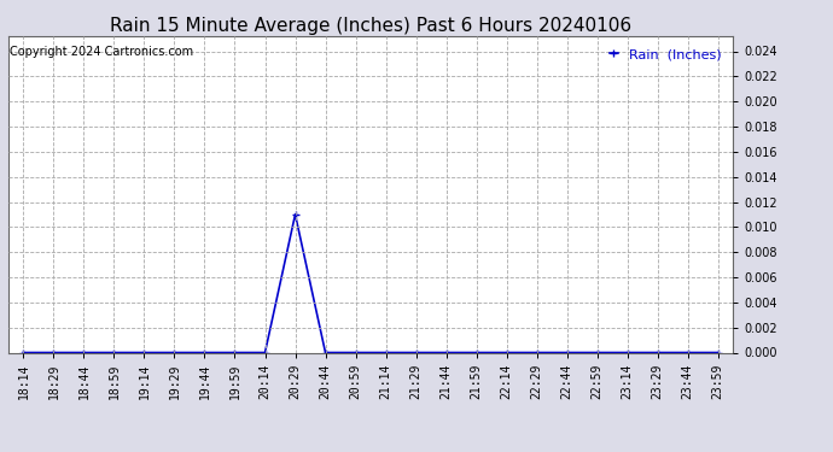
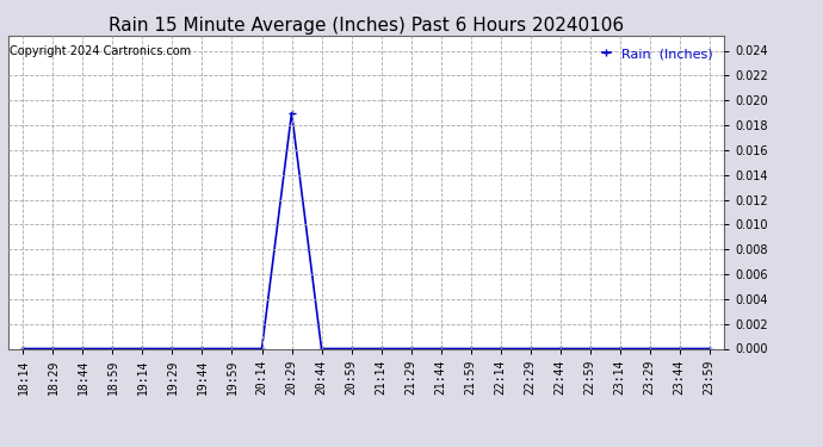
20:29: 0.011 -> 0.019
